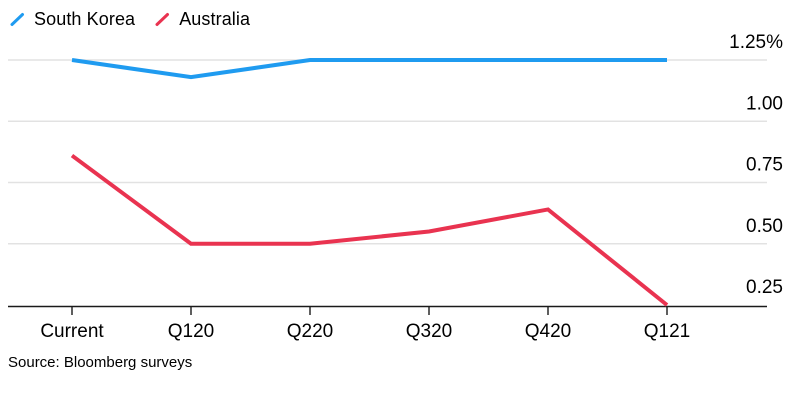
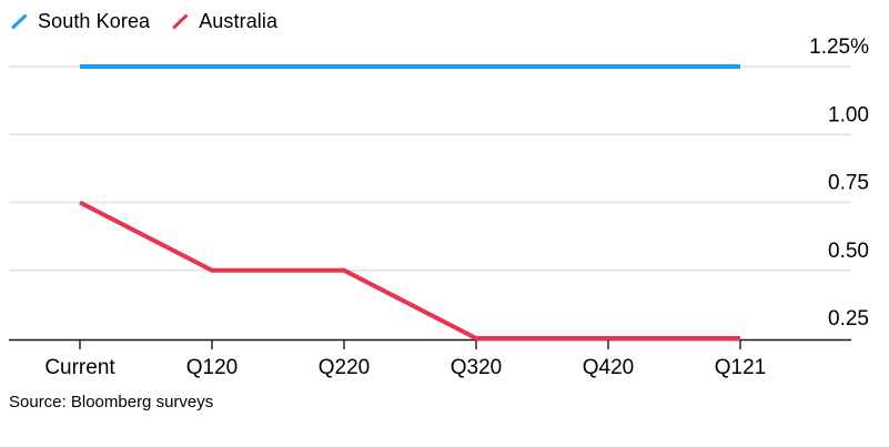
Australia/Current: 0.86% -> 0.75%
South Korea/Q120: 1.18% -> 1.25%
Australia/Q320: 0.55% -> 0.25%
Australia/Q420: 0.64% -> 0.25%
